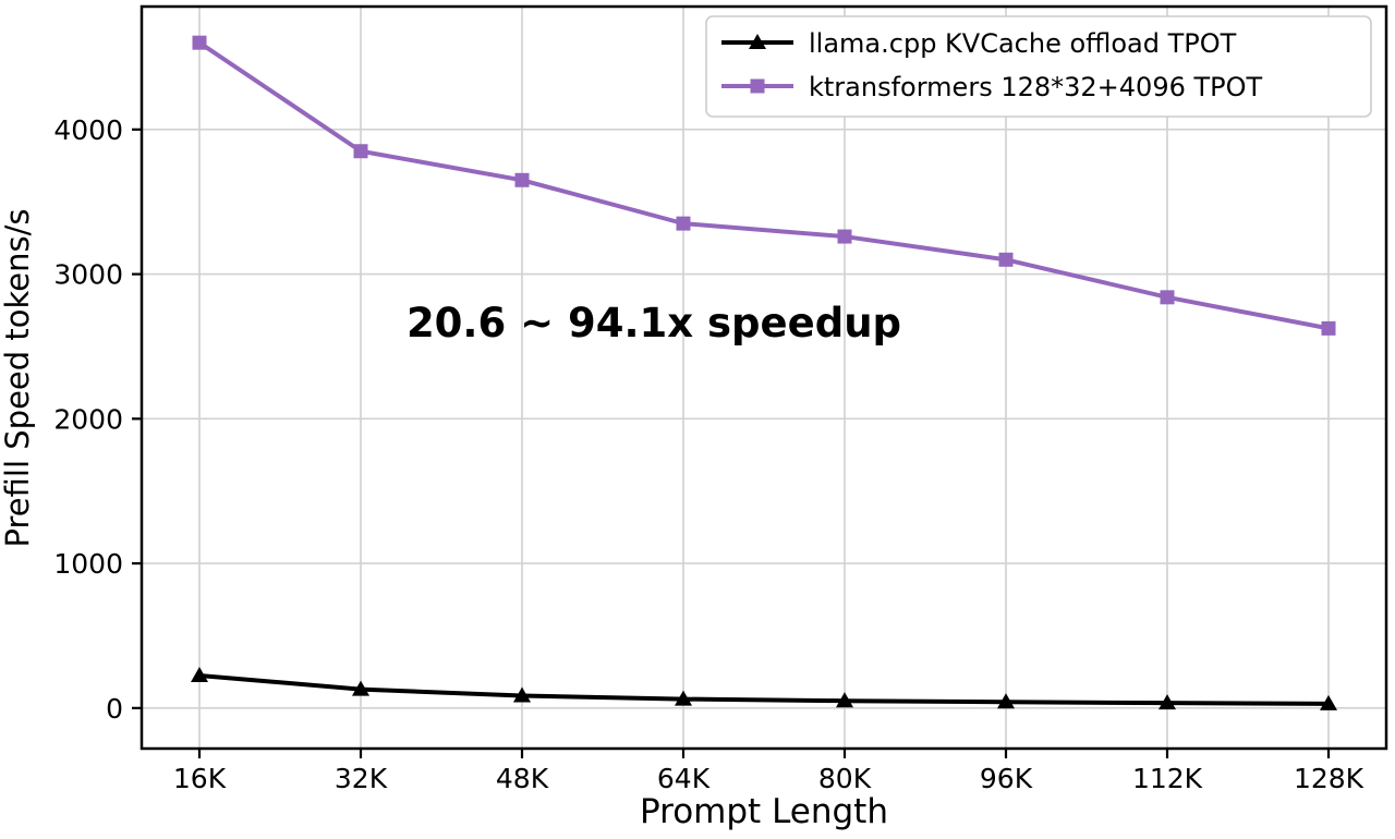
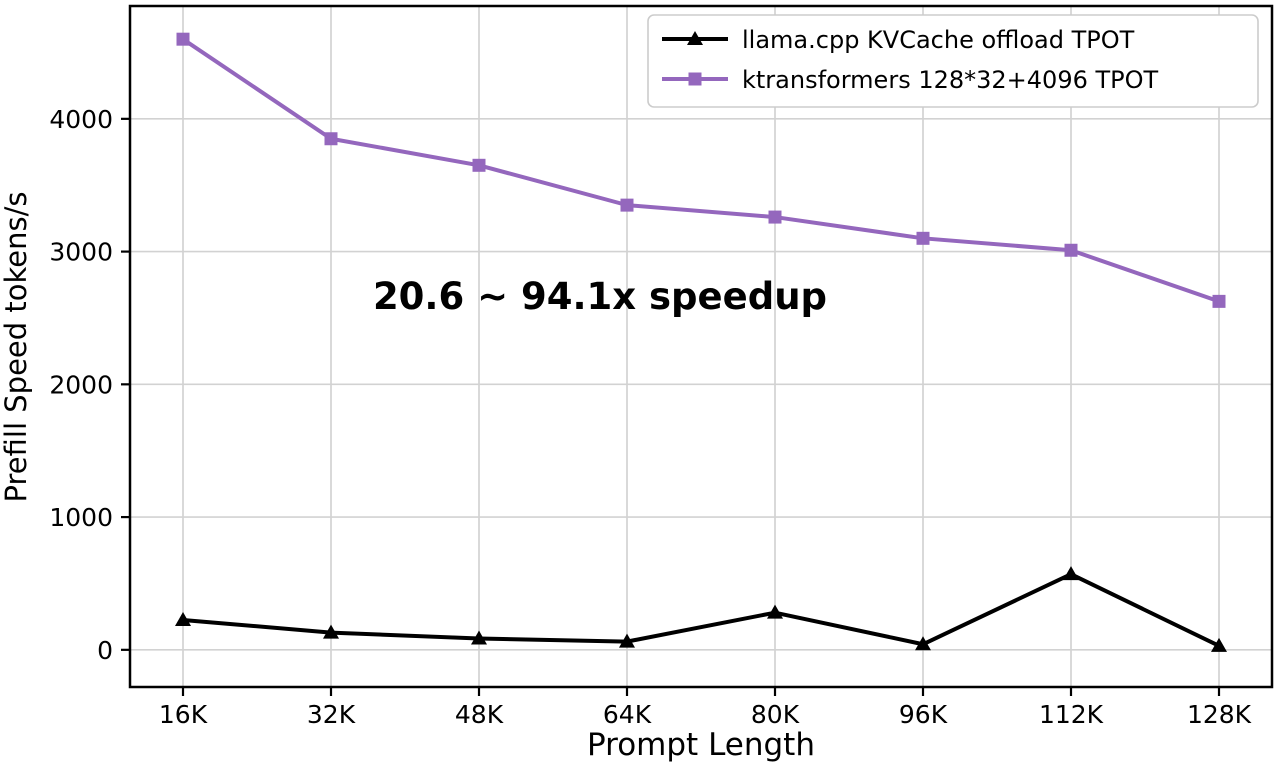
llama.cpp KVCache offload TPOT/80K: 50 -> 280
llama.cpp KVCache offload TPOT/112K: 40 -> 570
ktransformers 128*32+4096 TPOT/112K: 2840 -> 3010
